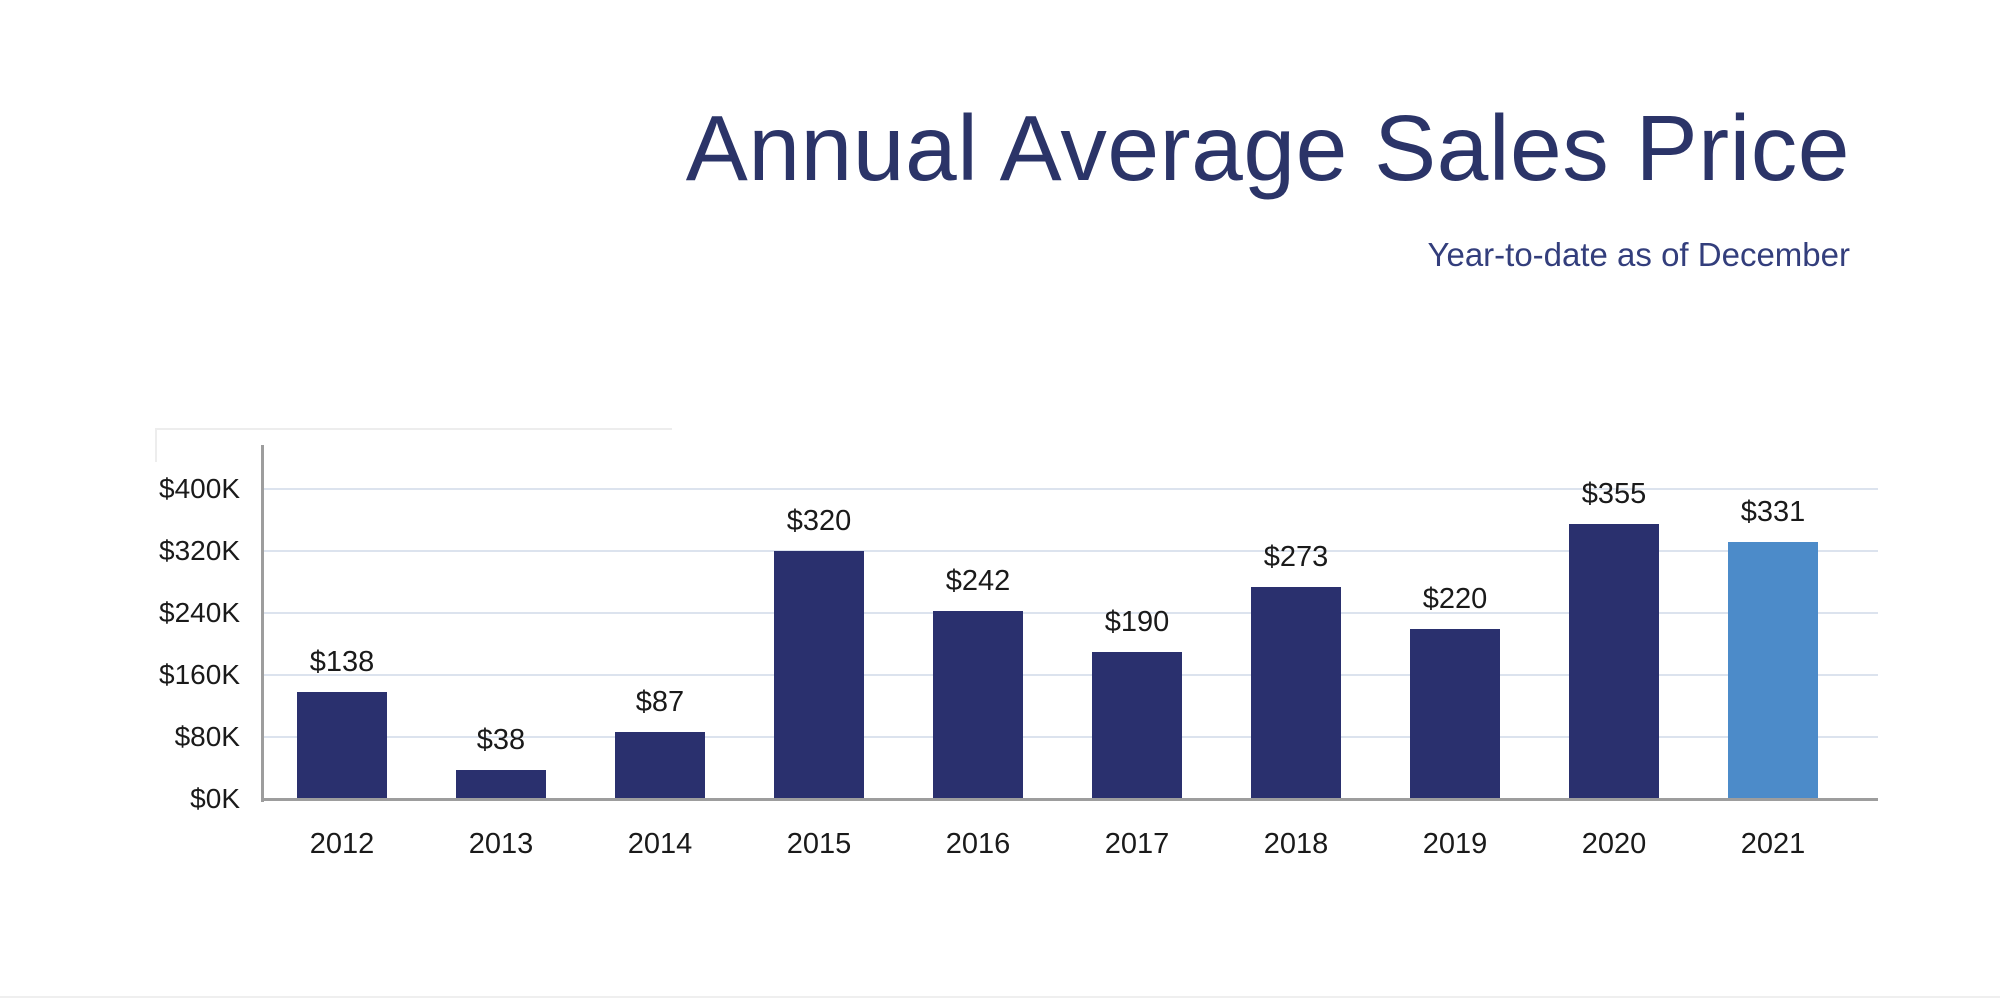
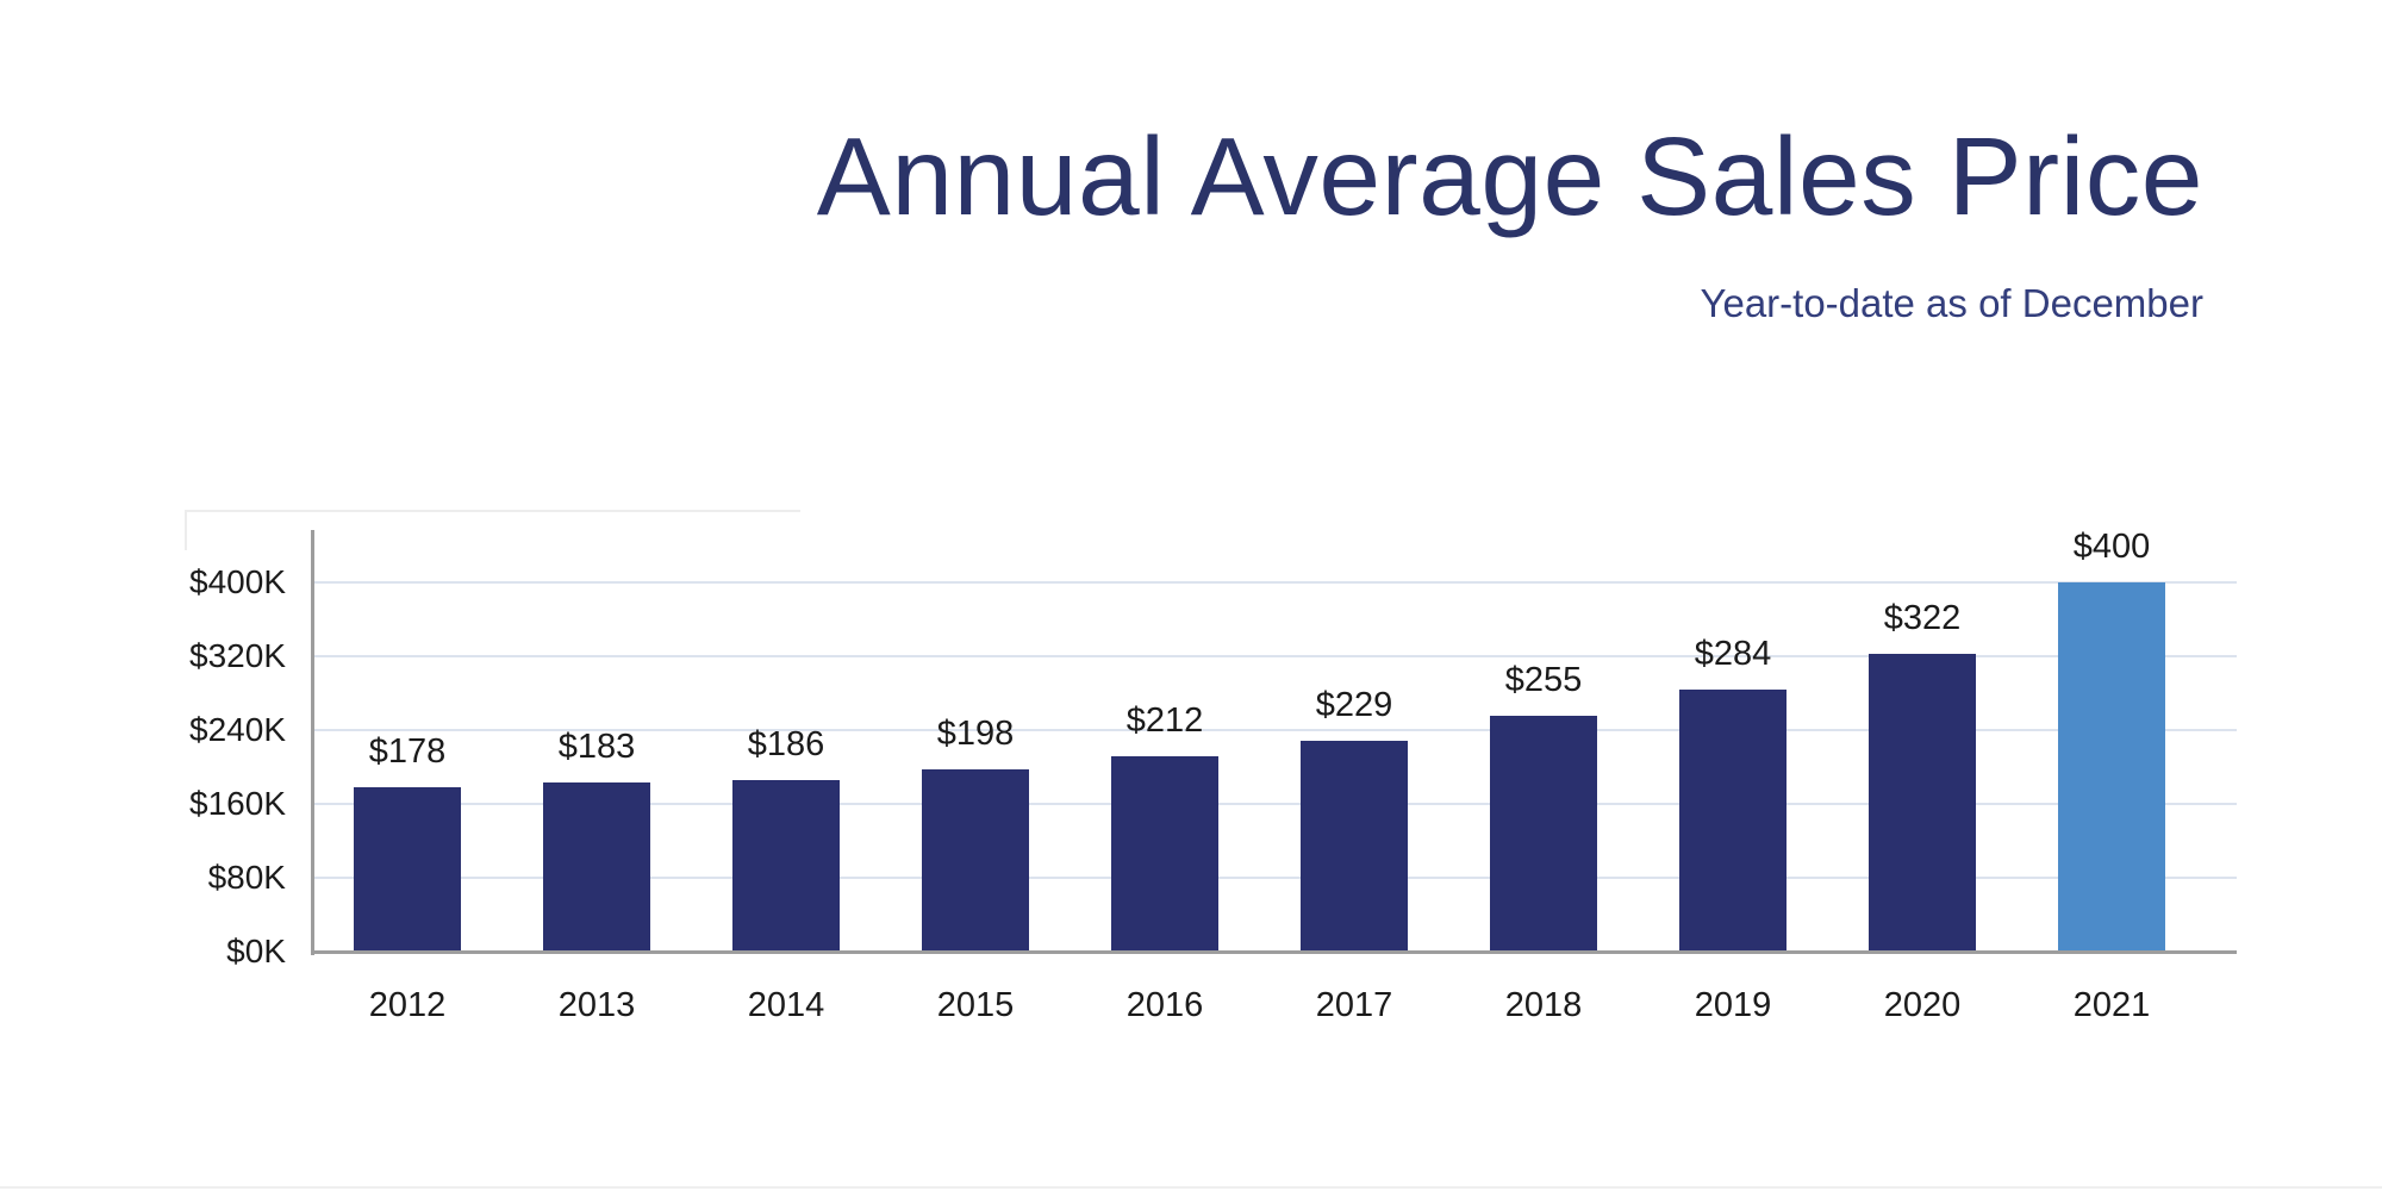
2012: $138 -> $178
2013: $38 -> $183
2014: $87 -> $186
2015: $320 -> $198
2016: $242 -> $212
2017: $190 -> $229
2018: $273 -> $255
2019: $220 -> $284
2020: $355 -> $322
2021: $331 -> $400
